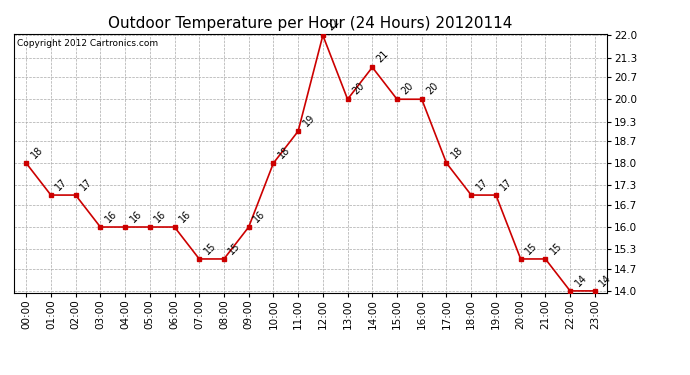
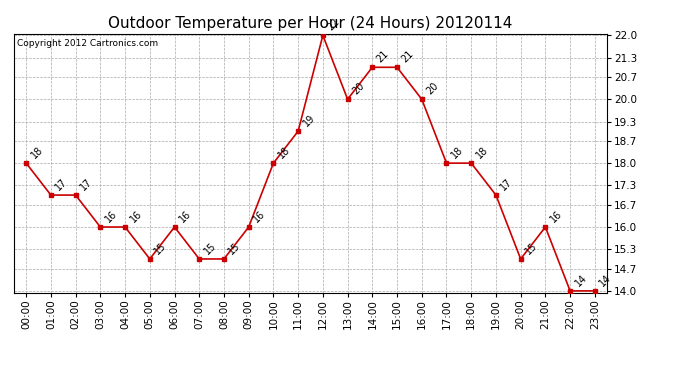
05:00: 16 -> 15
15:00: 20 -> 21
18:00: 17 -> 18
21:00: 15 -> 16
